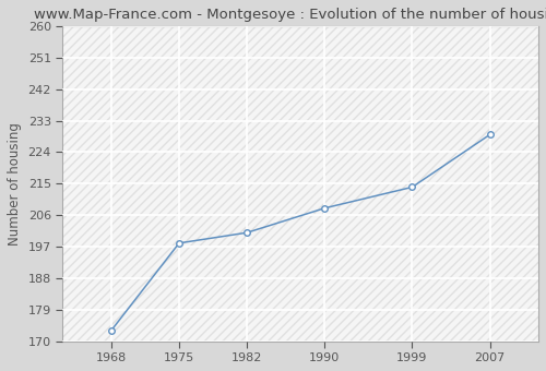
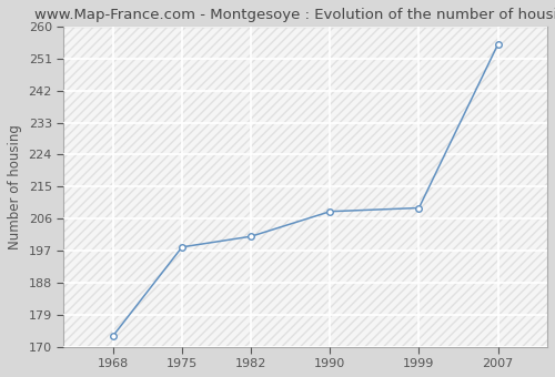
1999: 214 -> 209
2007: 229 -> 255
